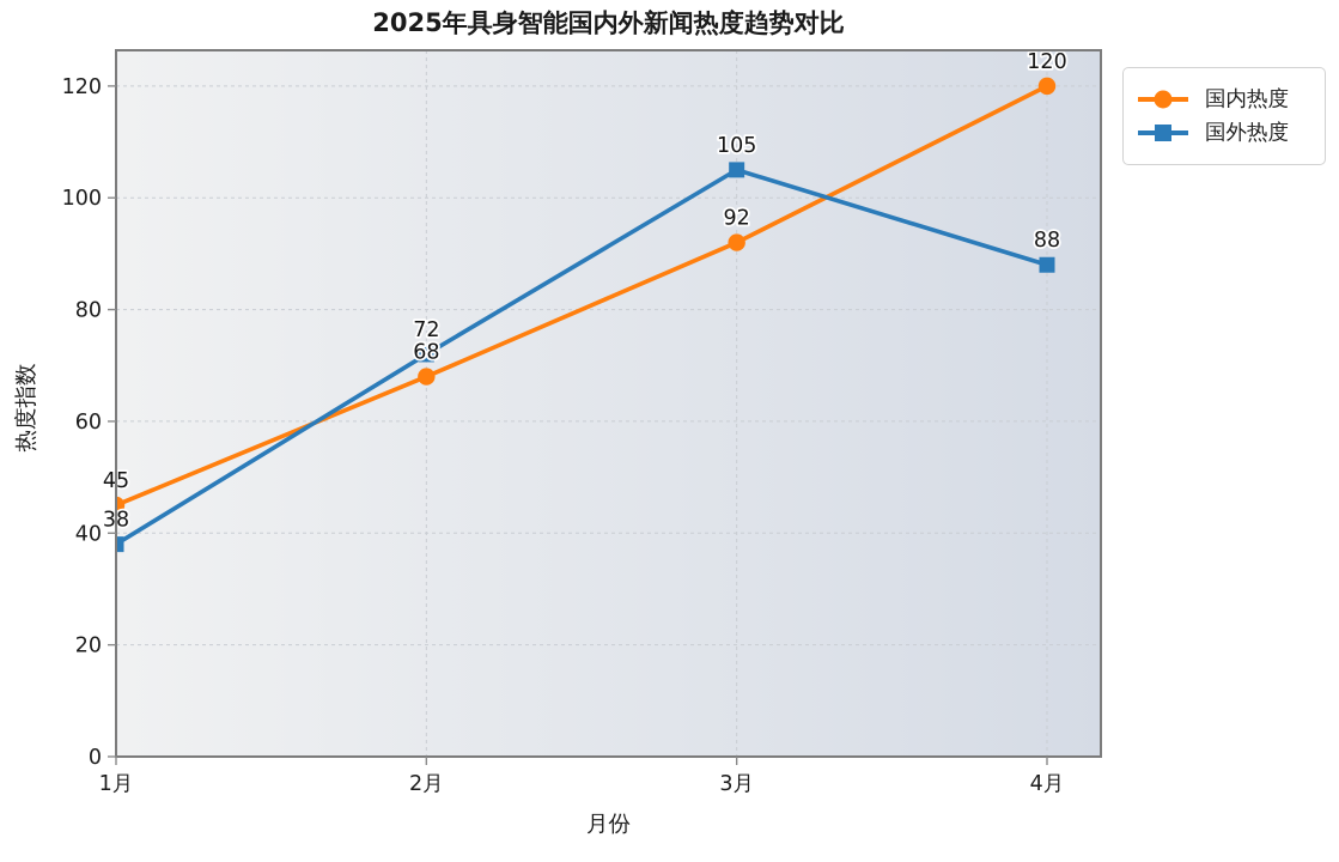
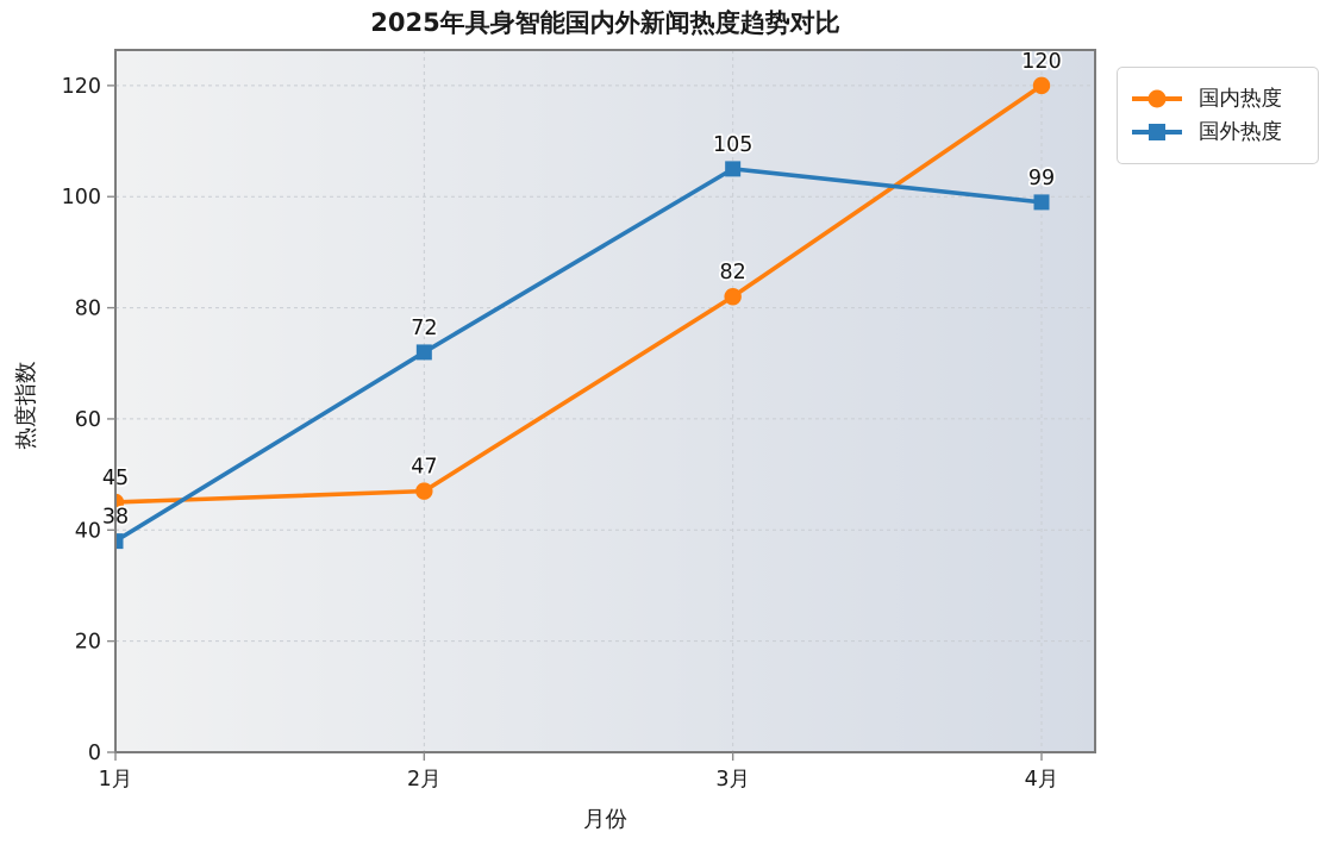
国内热度/2月: 68 -> 47
国内热度/3月: 92 -> 82
国外热度/4月: 88 -> 99
